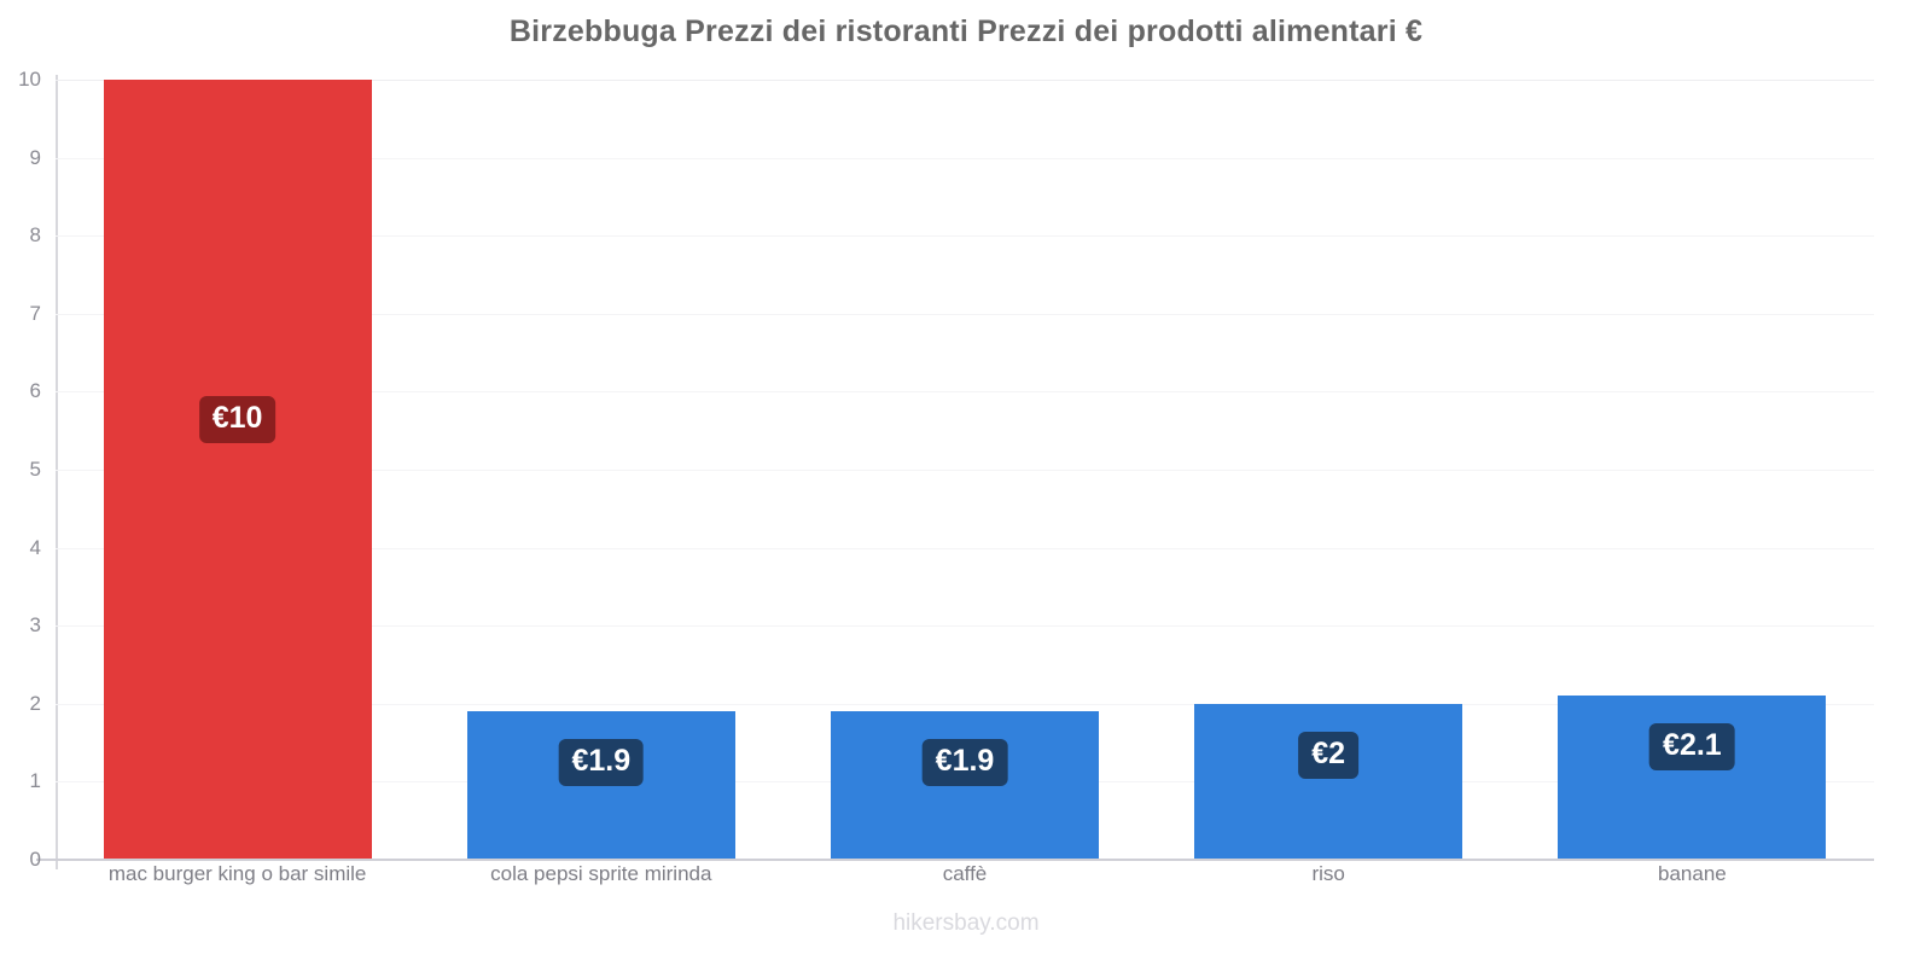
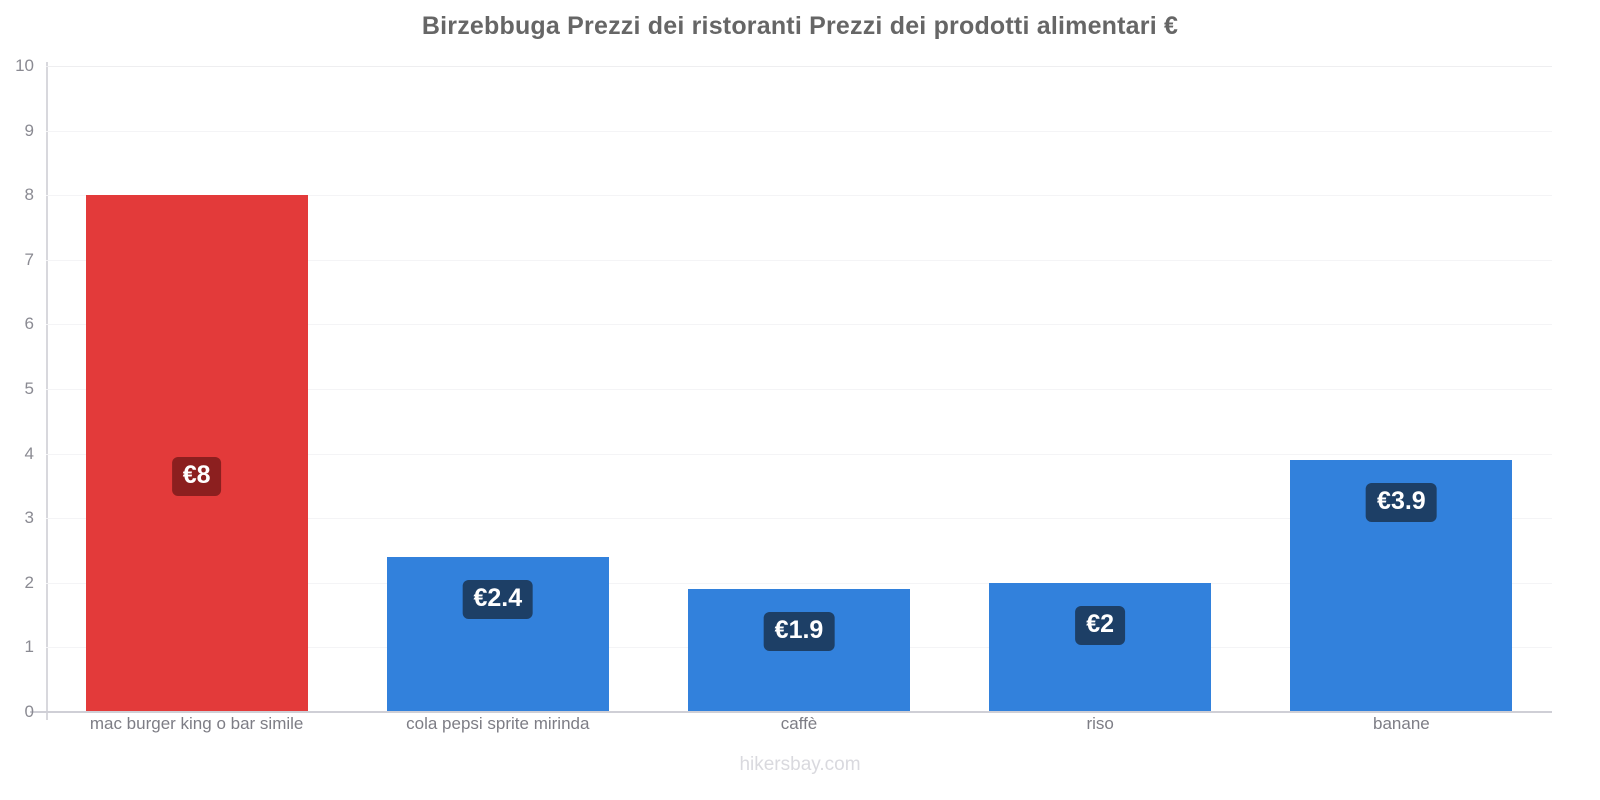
mac burger king o bar simile: €10 -> €8
cola pepsi sprite mirinda: €1.9 -> €2.4
banane: €2.1 -> €3.9
